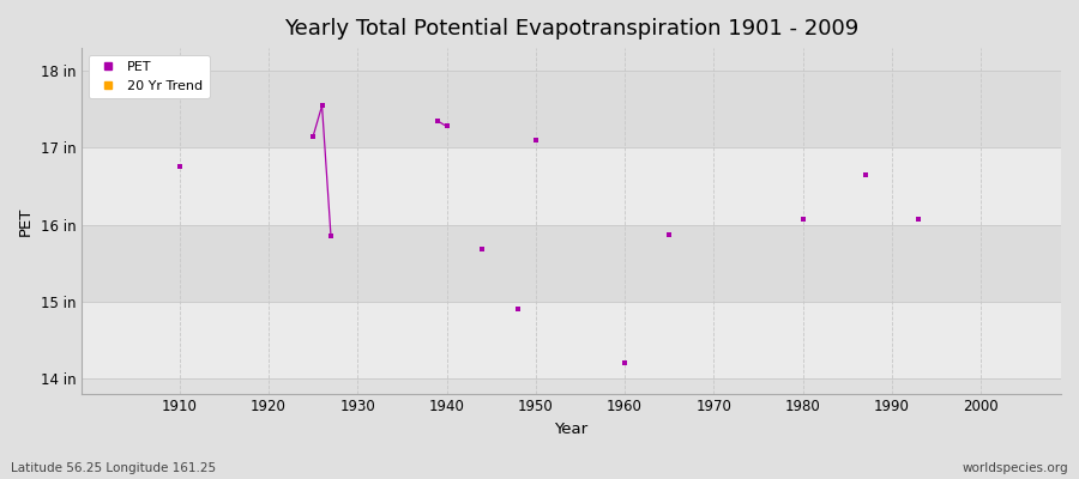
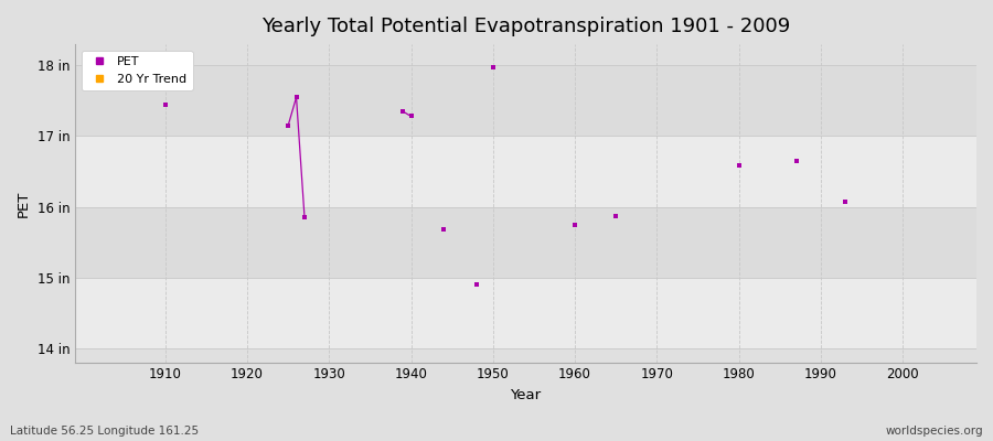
1910: 16.75 in -> 17.44 in
1950: 17.10 in -> 17.98 in
1960: 14.20 in -> 15.74 in
1980: 16.07 in -> 16.58 in
